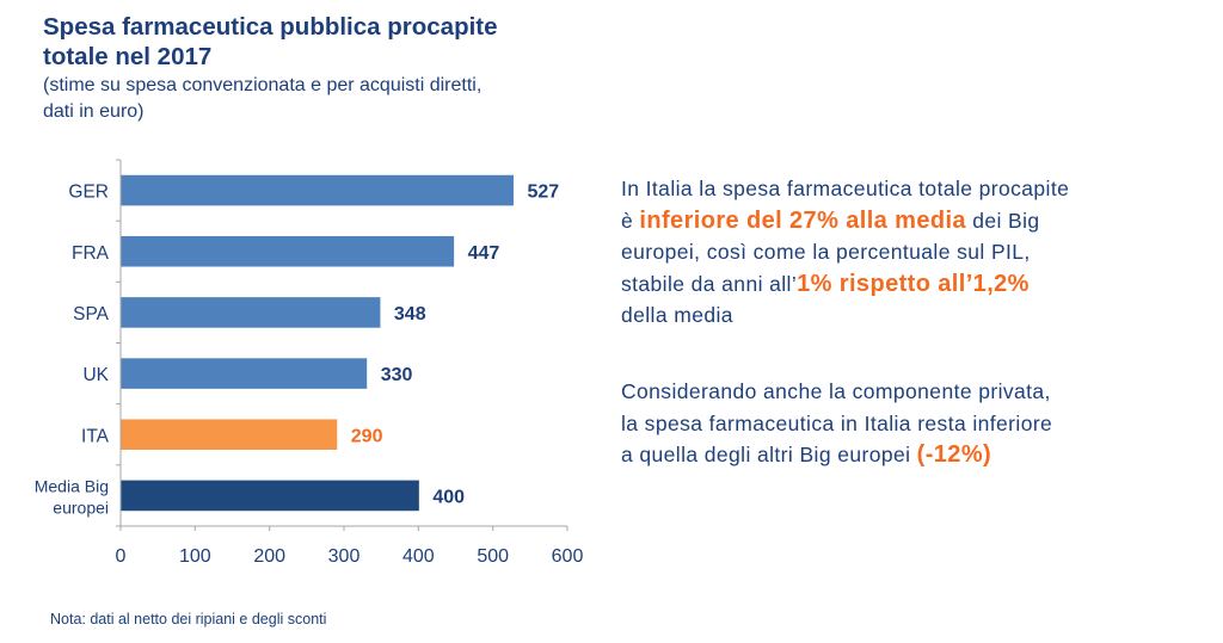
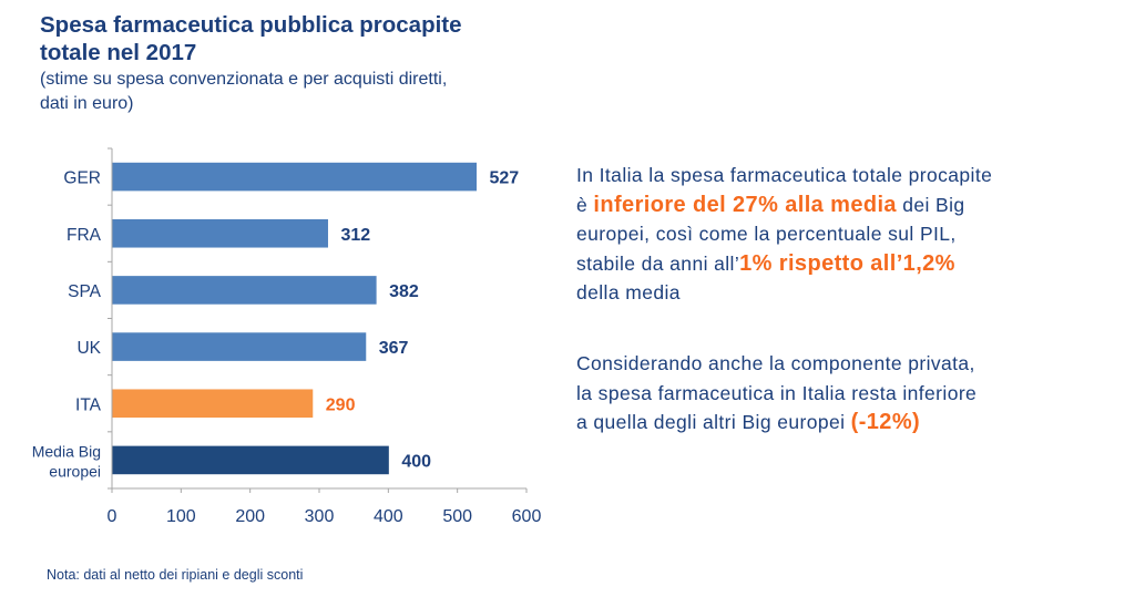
FRA: 447 -> 312
SPA: 348 -> 382
UK: 330 -> 367
